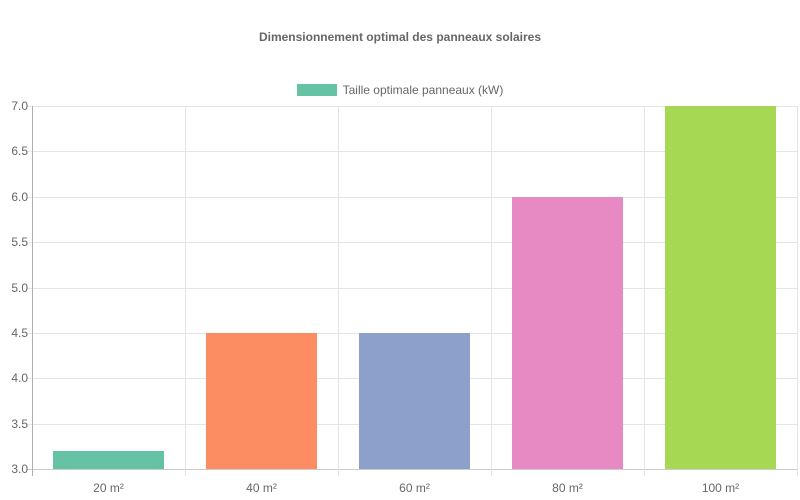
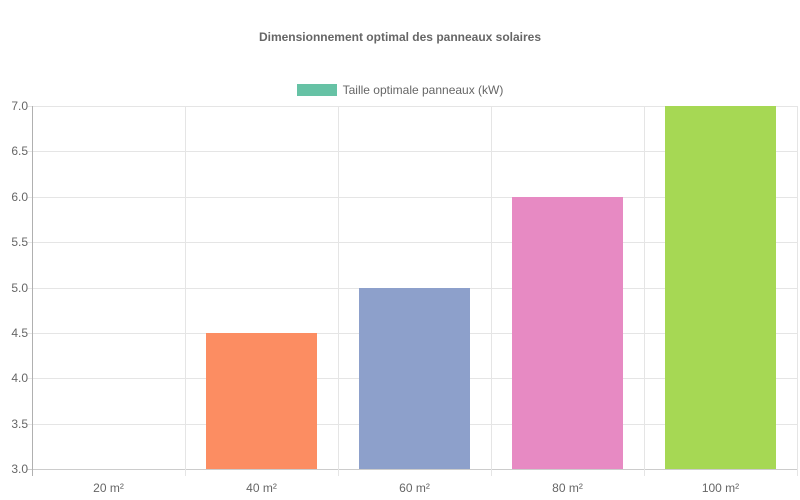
20 m²: 3.2 -> 3.0
60 m²: 4.5 -> 5.0
